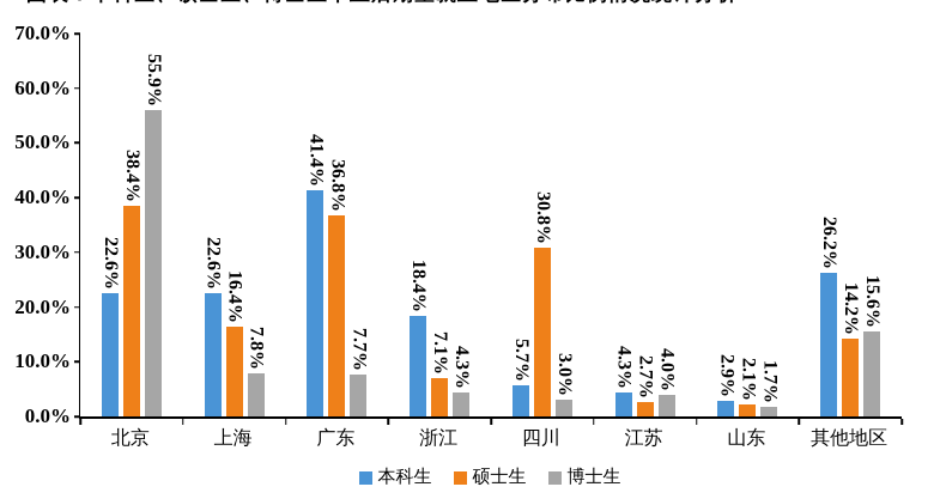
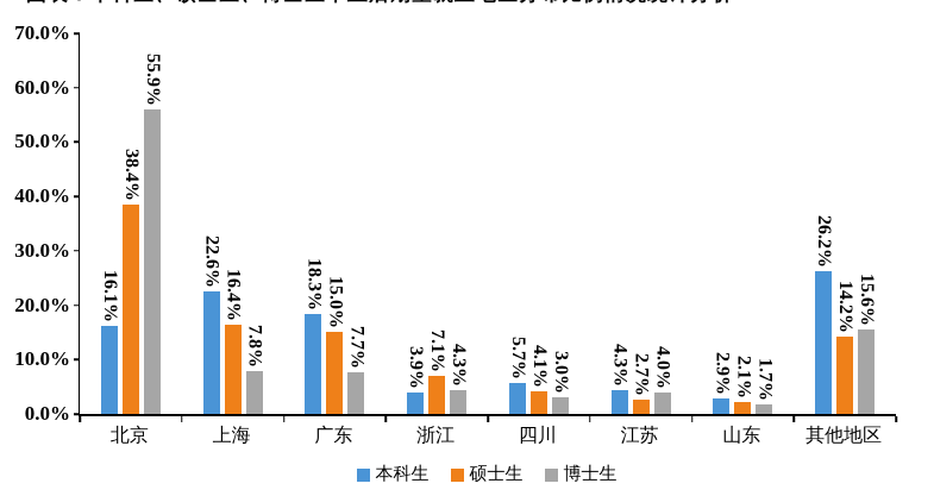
本科生/北京: 22.6% -> 16.1%
本科生/广东: 41.4% -> 18.3%
硕士生/广东: 36.8% -> 15.0%
本科生/浙江: 18.4% -> 3.9%
硕士生/四川: 30.8% -> 4.1%
